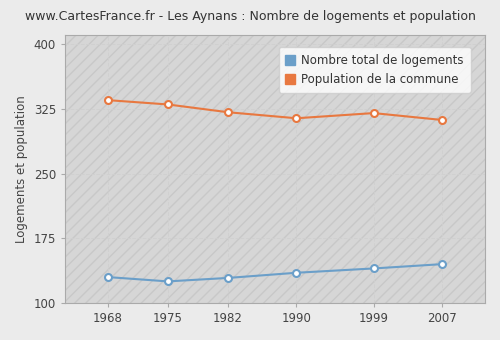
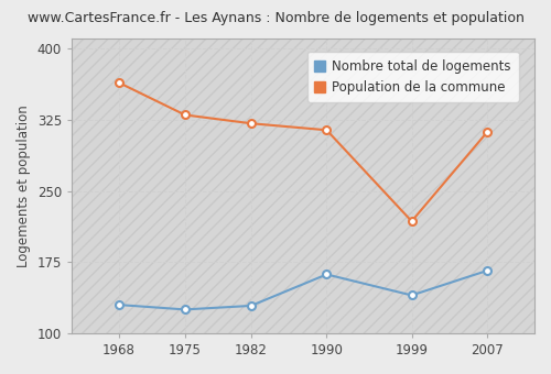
Population de la commune/1968: 335 -> 364
Nombre total de logements/1990: 135 -> 162
Population de la commune/1999: 320 -> 218
Nombre total de logements/2007: 145 -> 166
